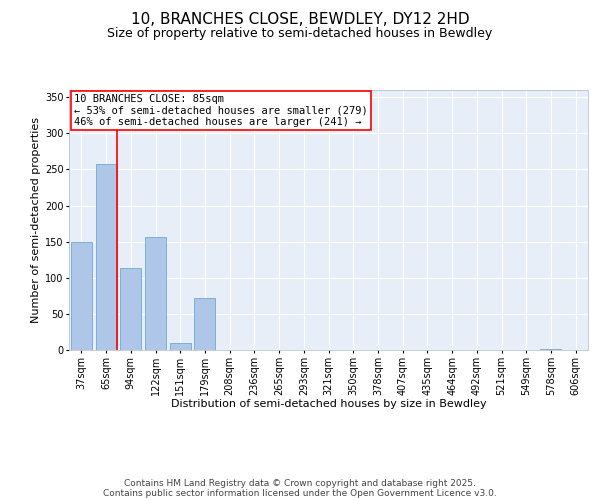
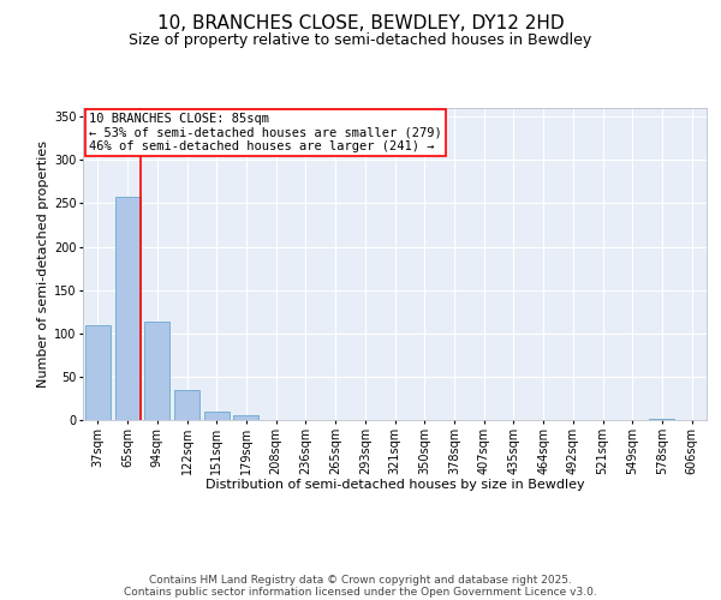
37sqm: 150 -> 109
122sqm: 156 -> 34
179sqm: 72 -> 5
